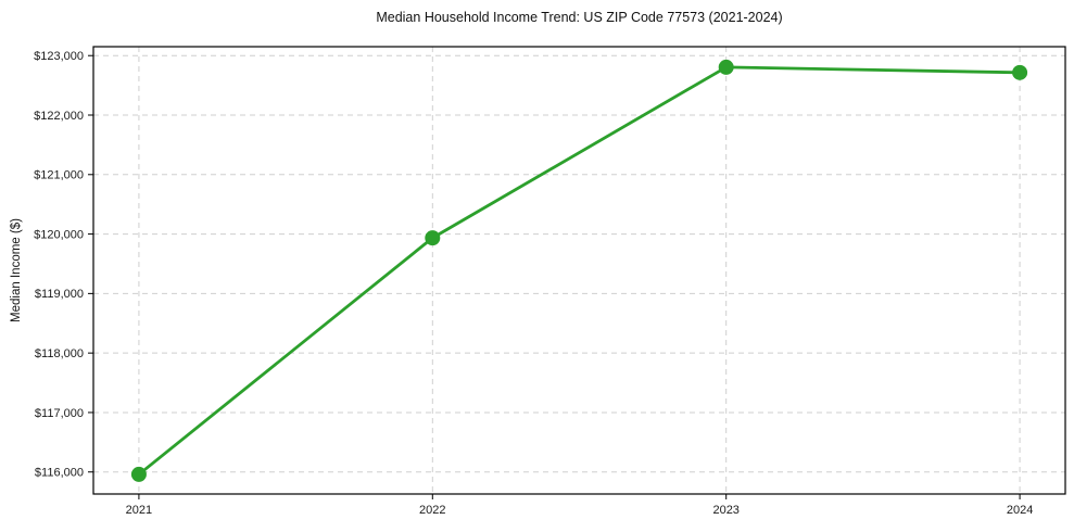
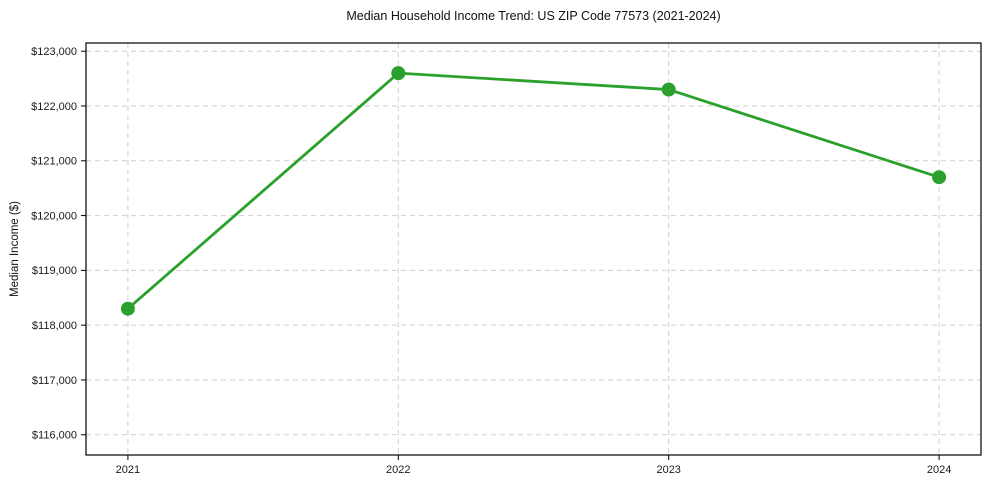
2021: $116000 -> $118300
2022: $119900 -> $122600
2023: $122800 -> $122300
2024: $122700 -> $120700
